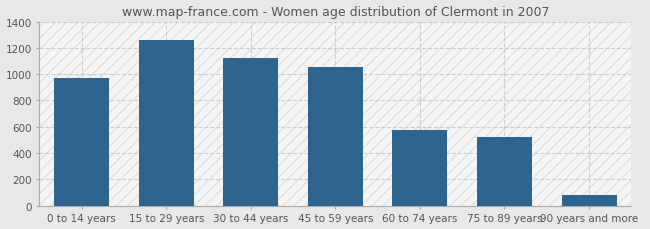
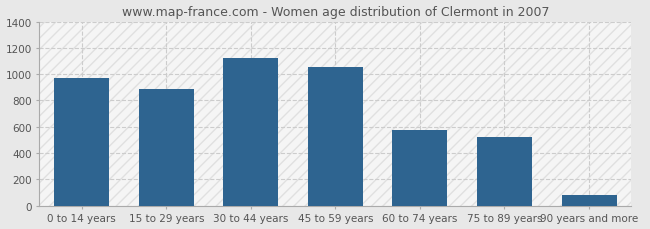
15 to 29 years: 1260 -> 890
